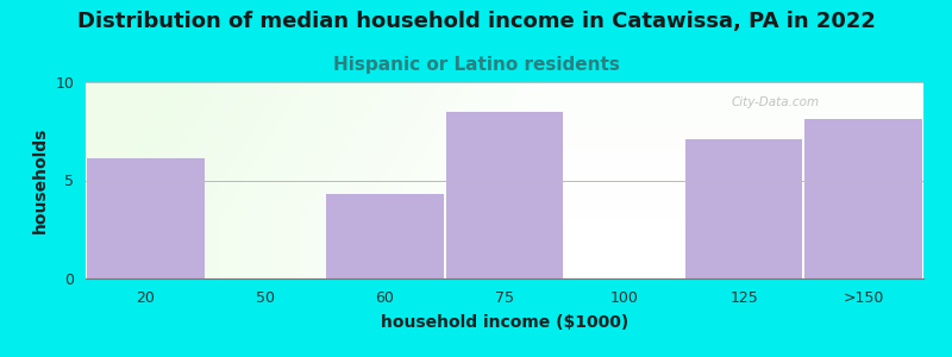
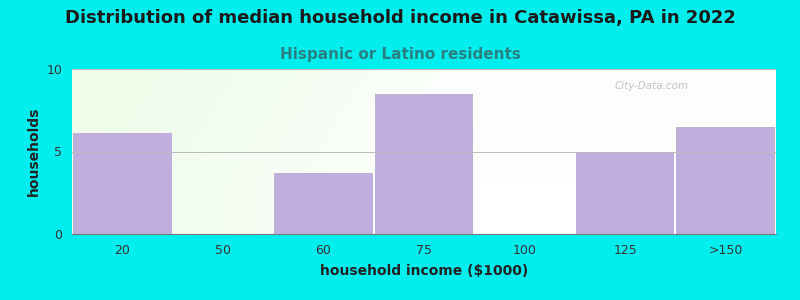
60: 4.3 -> 3.7
125: 7.1 -> 5.0
>150: 8.1 -> 6.5
